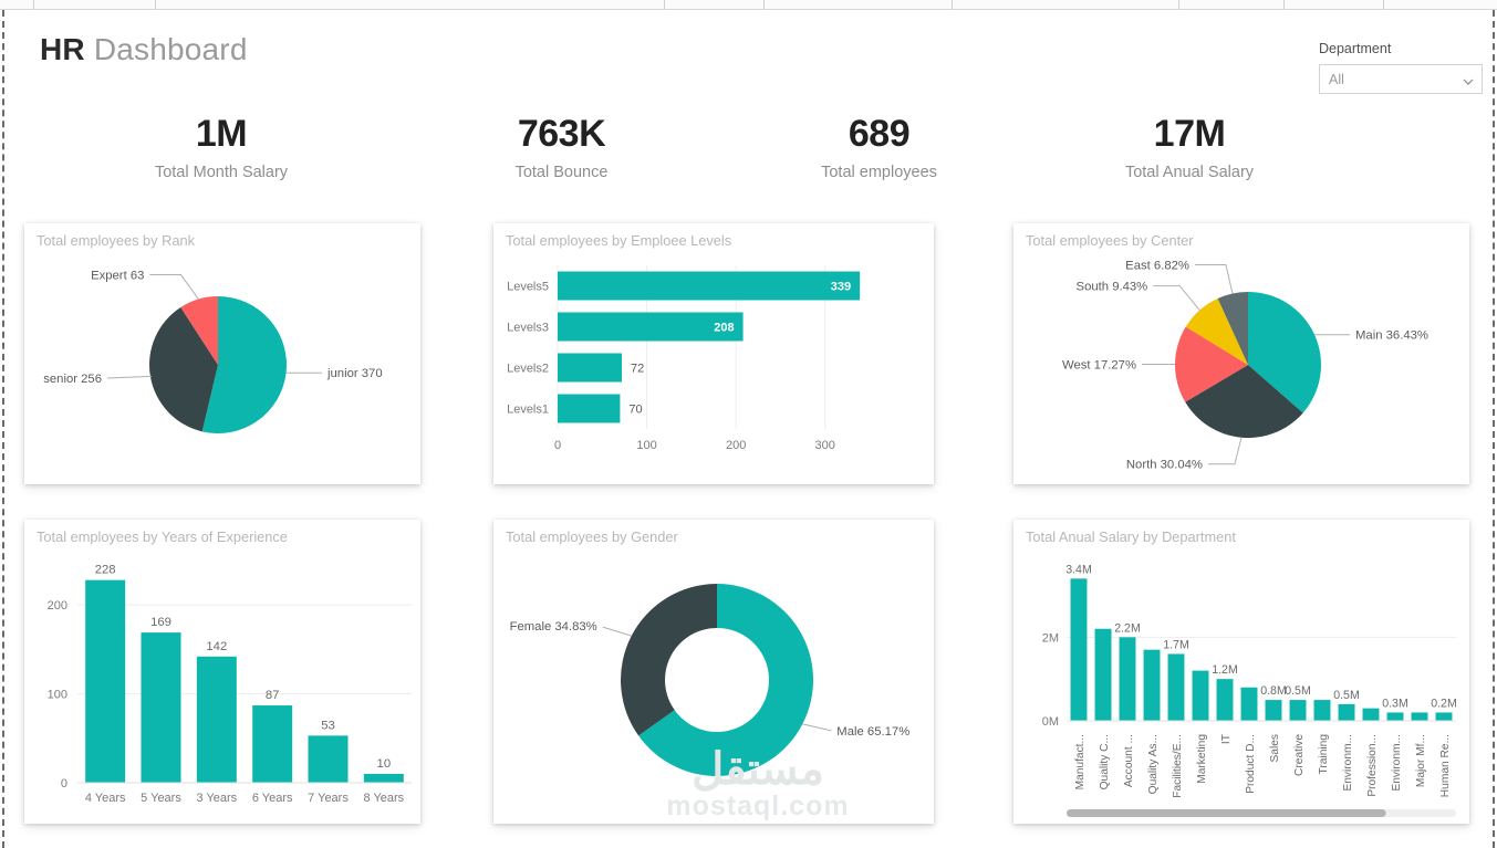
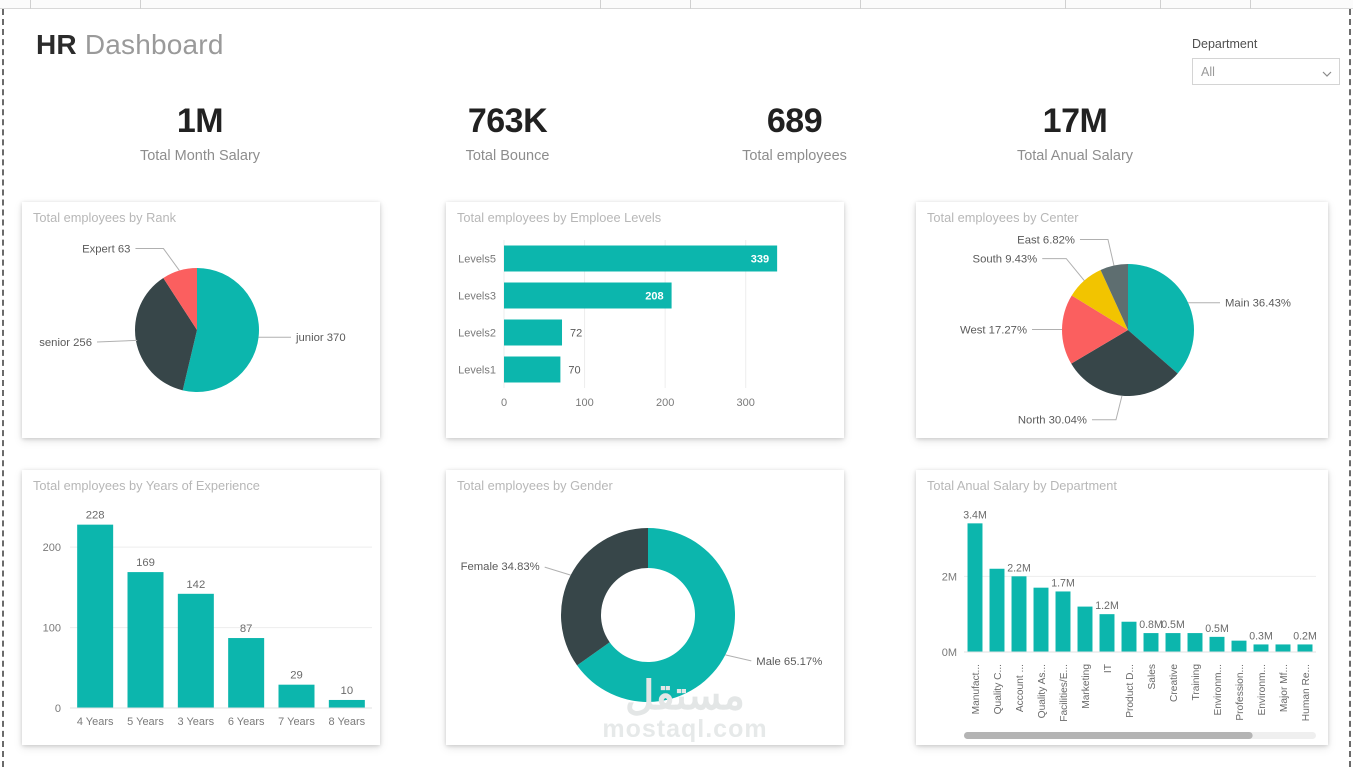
Total employees by Years of Experience/7 Years: 53 -> 29
